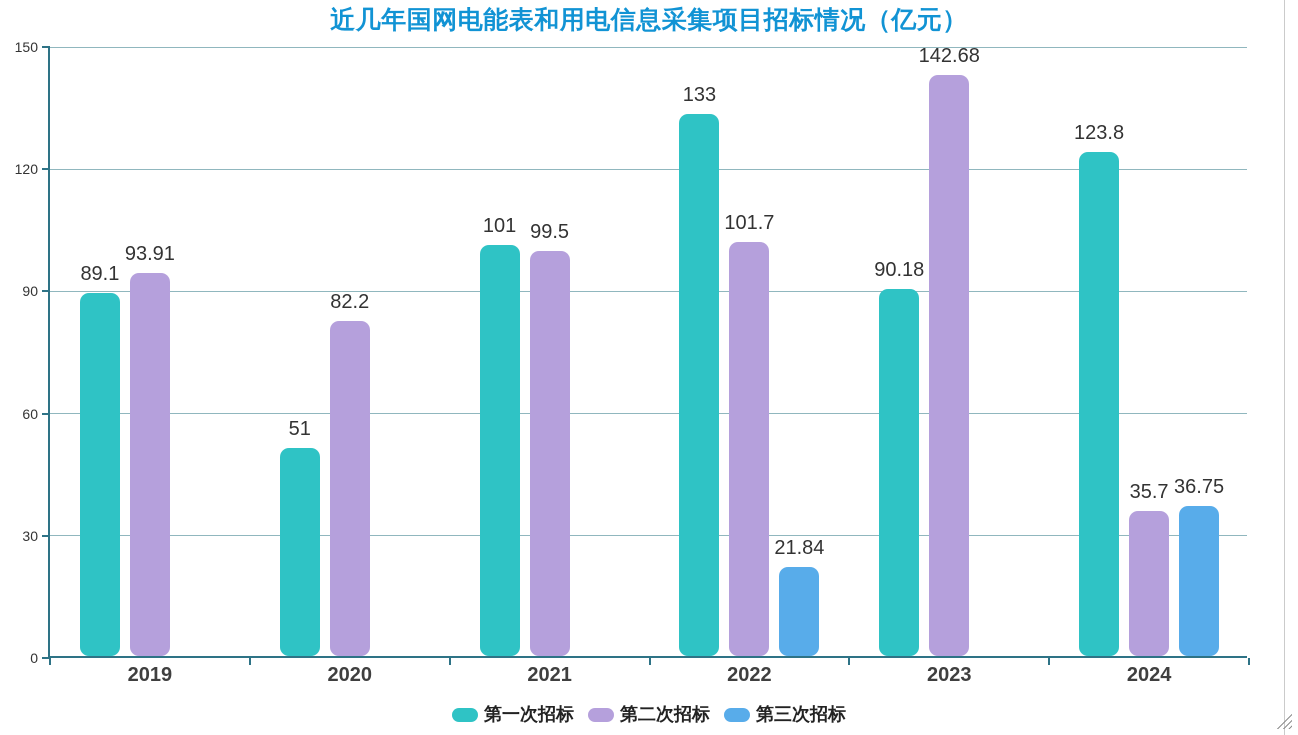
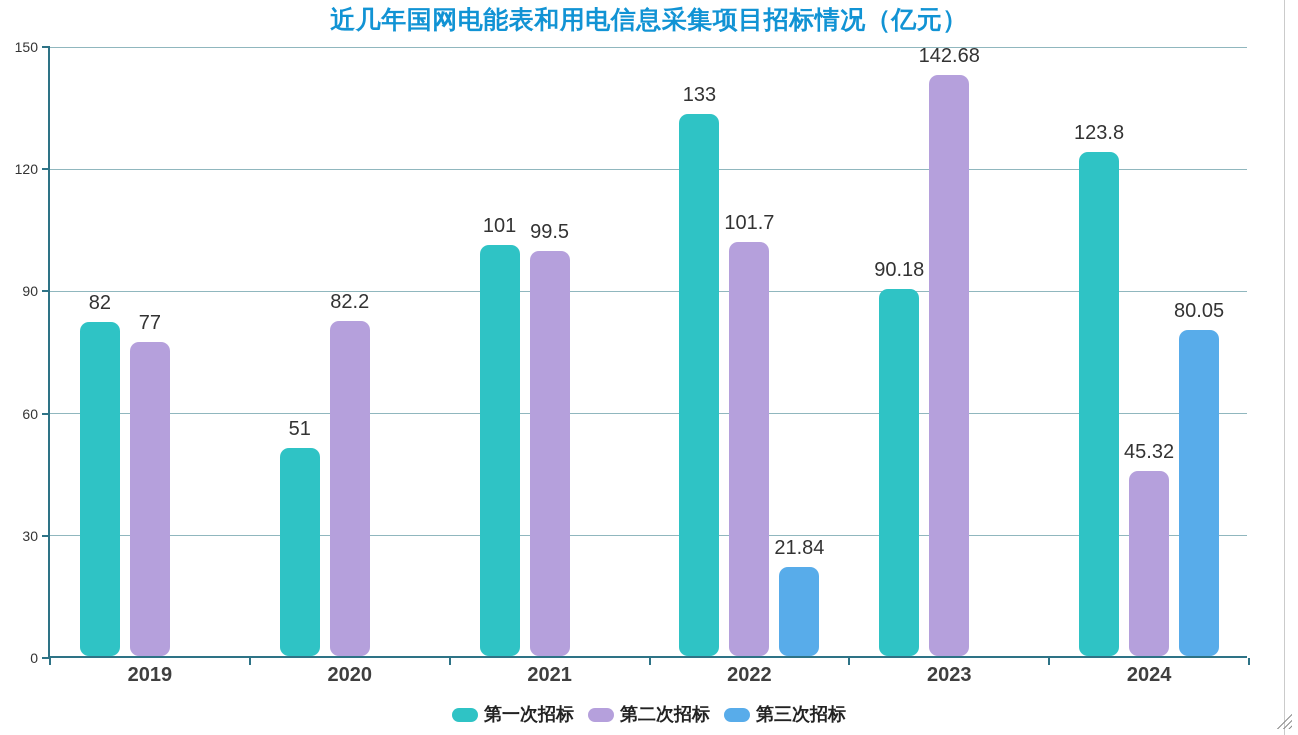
第一次招标/2019: 89.1 -> 82
第二次招标/2019: 93.91 -> 77
第二次招标/2024: 35.7 -> 45.32
第三次招标/2024: 36.75 -> 80.05
